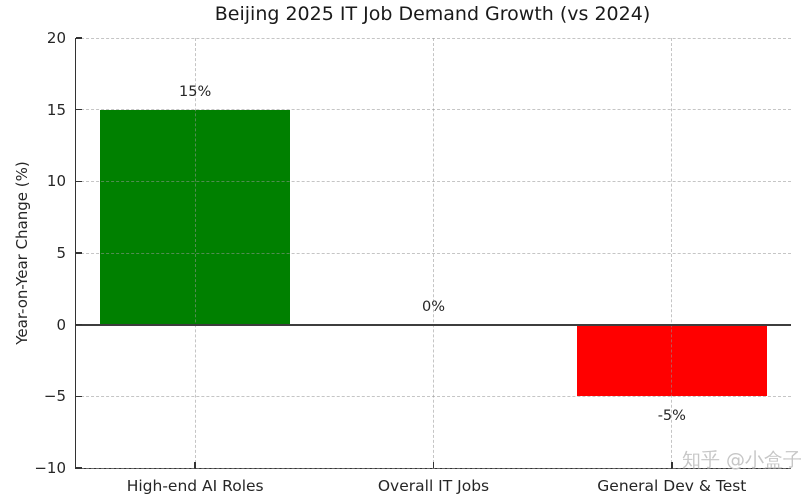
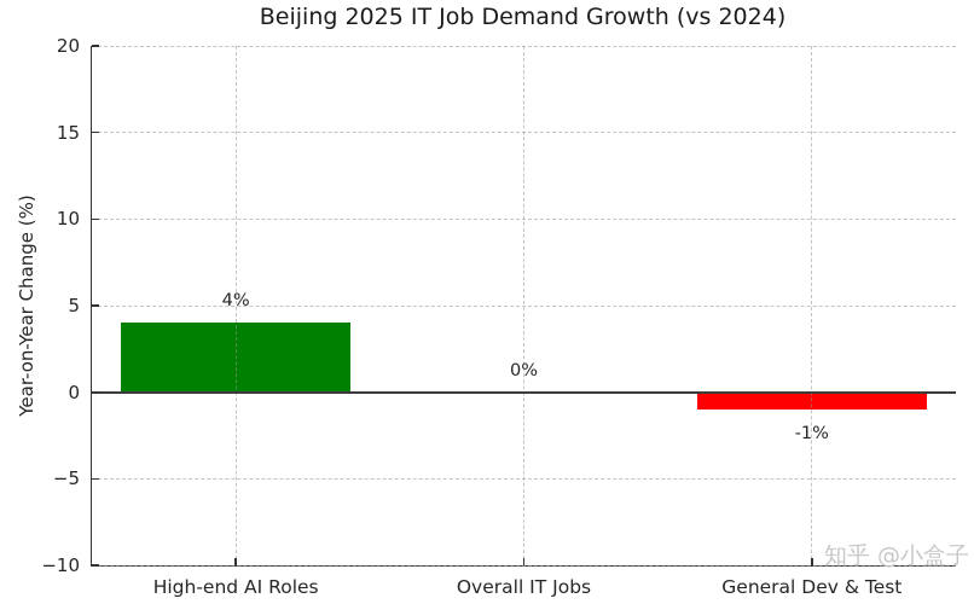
High-end AI Roles: 15% -> 4%
General Dev & Test: -5% -> -1%
